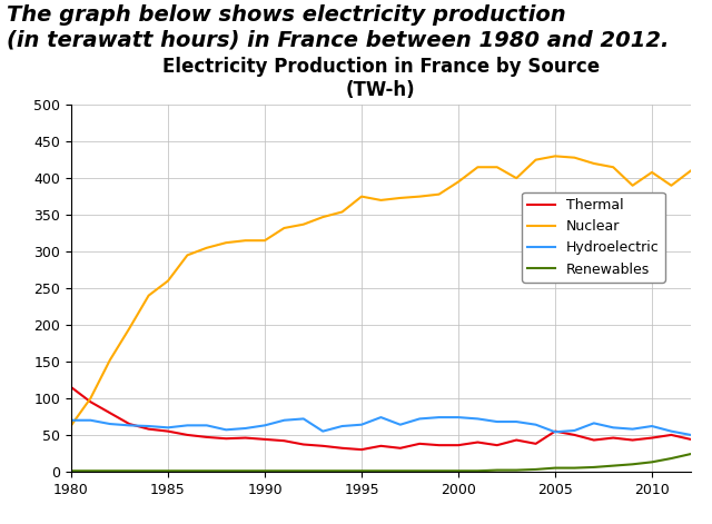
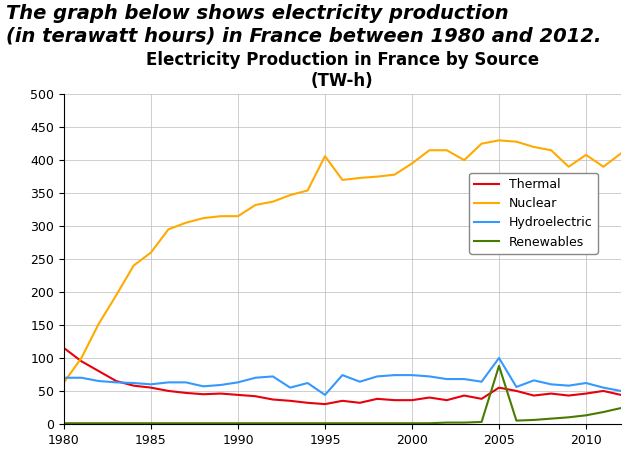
Nuclear/1995: 375 -> 406
Hydroelectric/1995: 64 -> 44
Hydroelectric/2005: 54 -> 100
Renewables/2005: 5 -> 88
